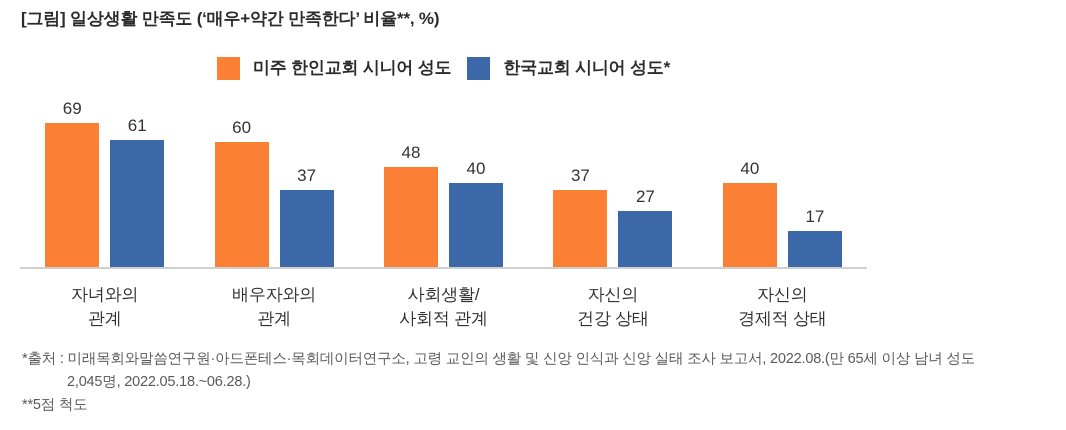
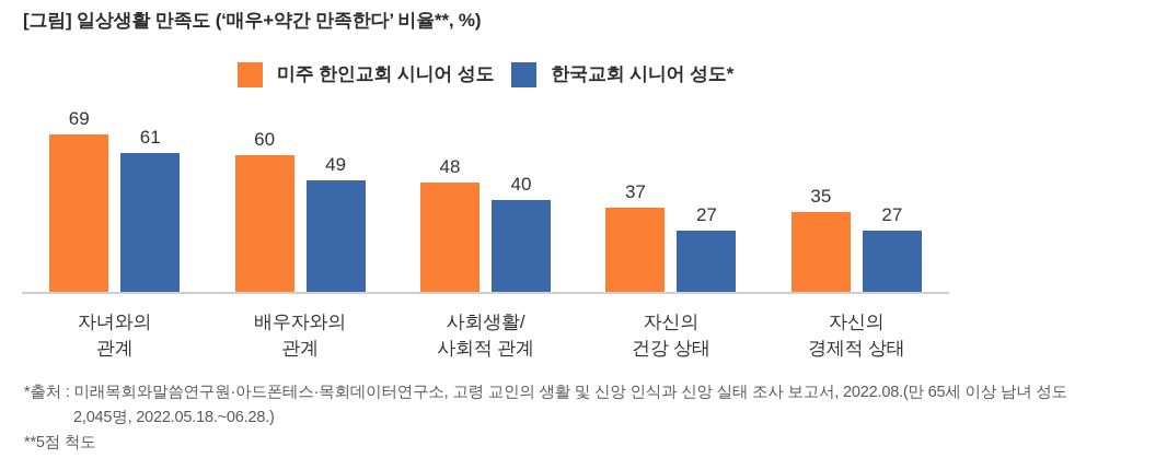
한국교회 시니어 성도*/배우자와의 관계: 37 -> 49
미주 한인교회 시니어 성도/자신의 경제적 상태: 40 -> 35
한국교회 시니어 성도*/자신의 경제적 상태: 17 -> 27
